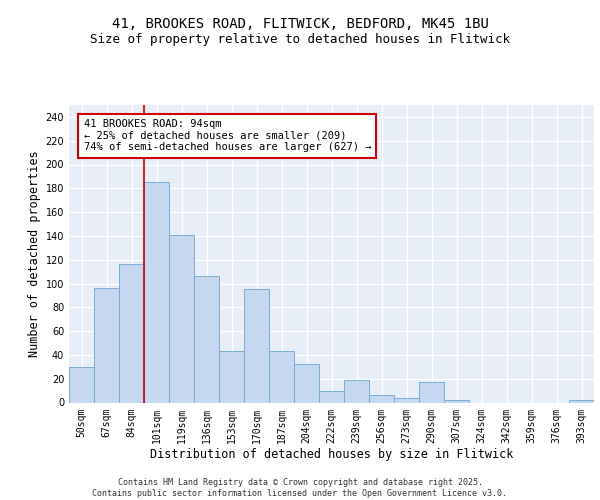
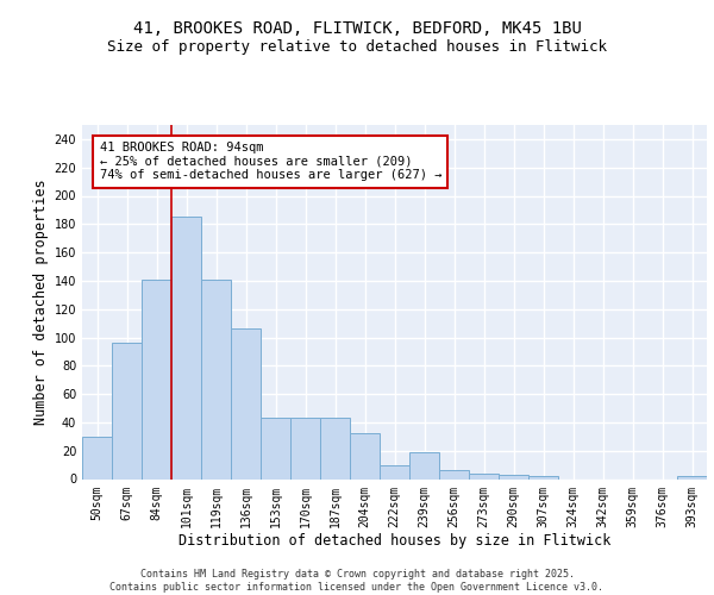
84sqm: 116 -> 141
170sqm: 95 -> 43
290sqm: 17 -> 3
